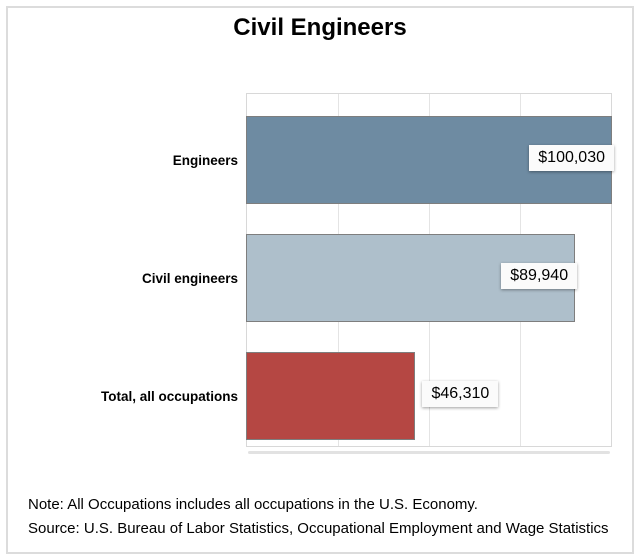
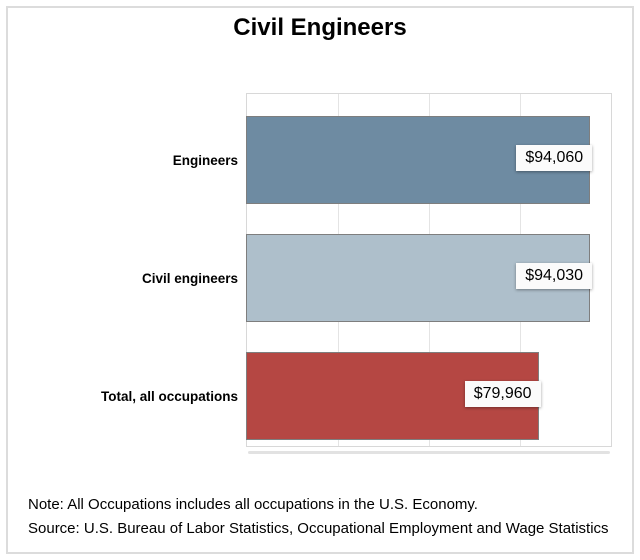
Engineers: $100,030 -> $94,060
Civil engineers: $89,940 -> $94,030
Total, all occupations: $46,310 -> $79,960
